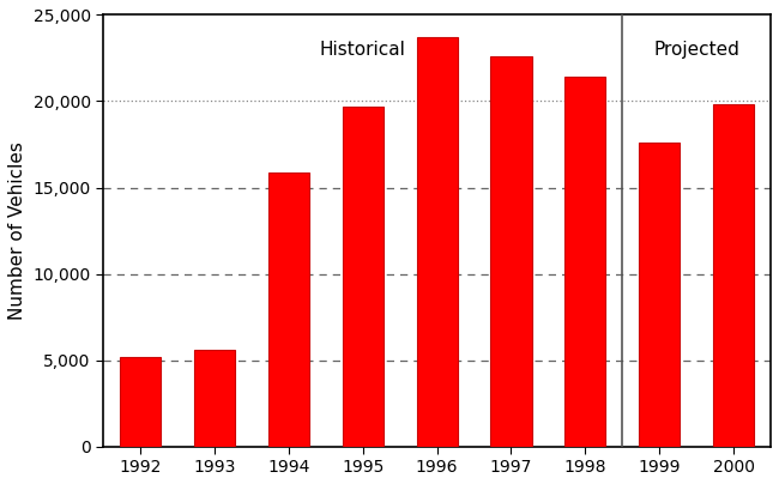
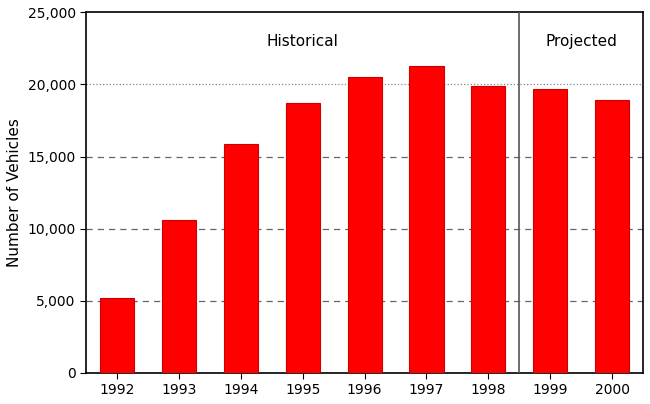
1993: 5,600 -> 10,600
1995: 19,700 -> 18,700
1996: 23,700 -> 20,500
1997: 22,600 -> 21,300
1998: 21,400 -> 19,900
1999: 17,600 -> 19,700
2000: 19,800 -> 18,900
